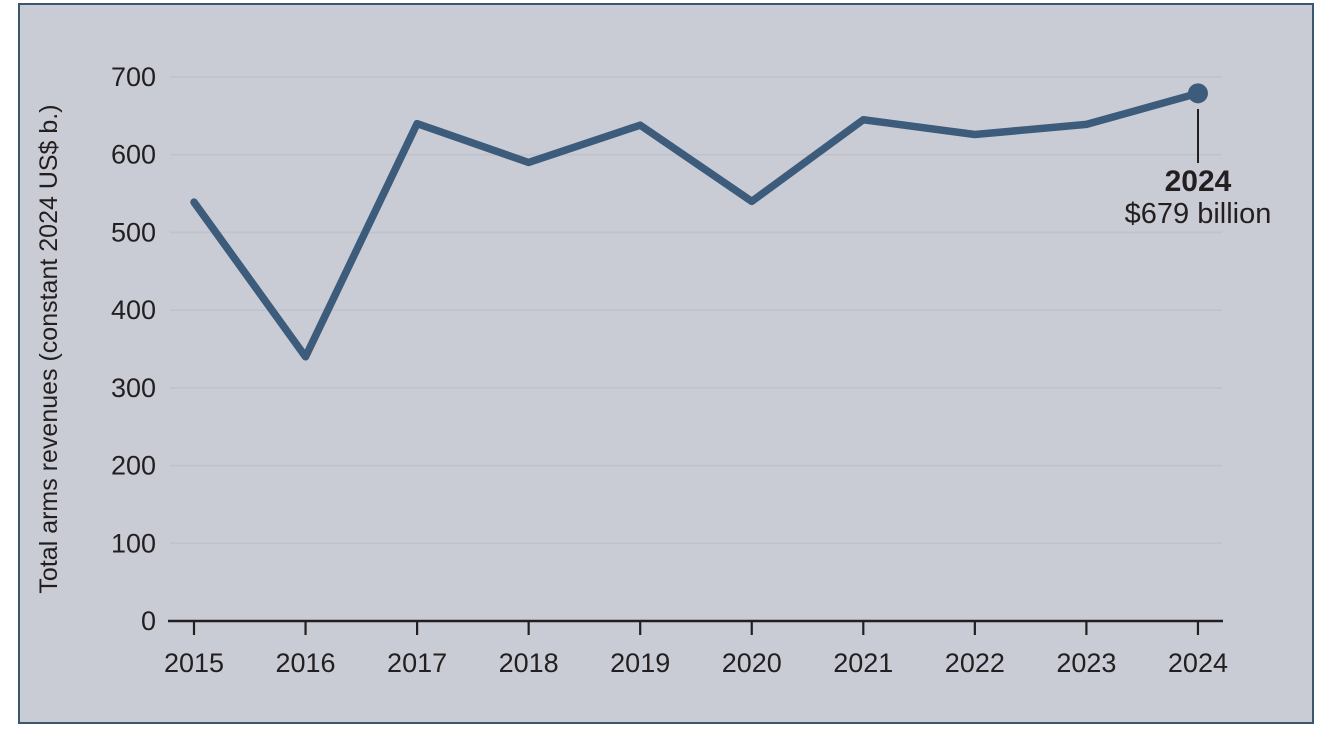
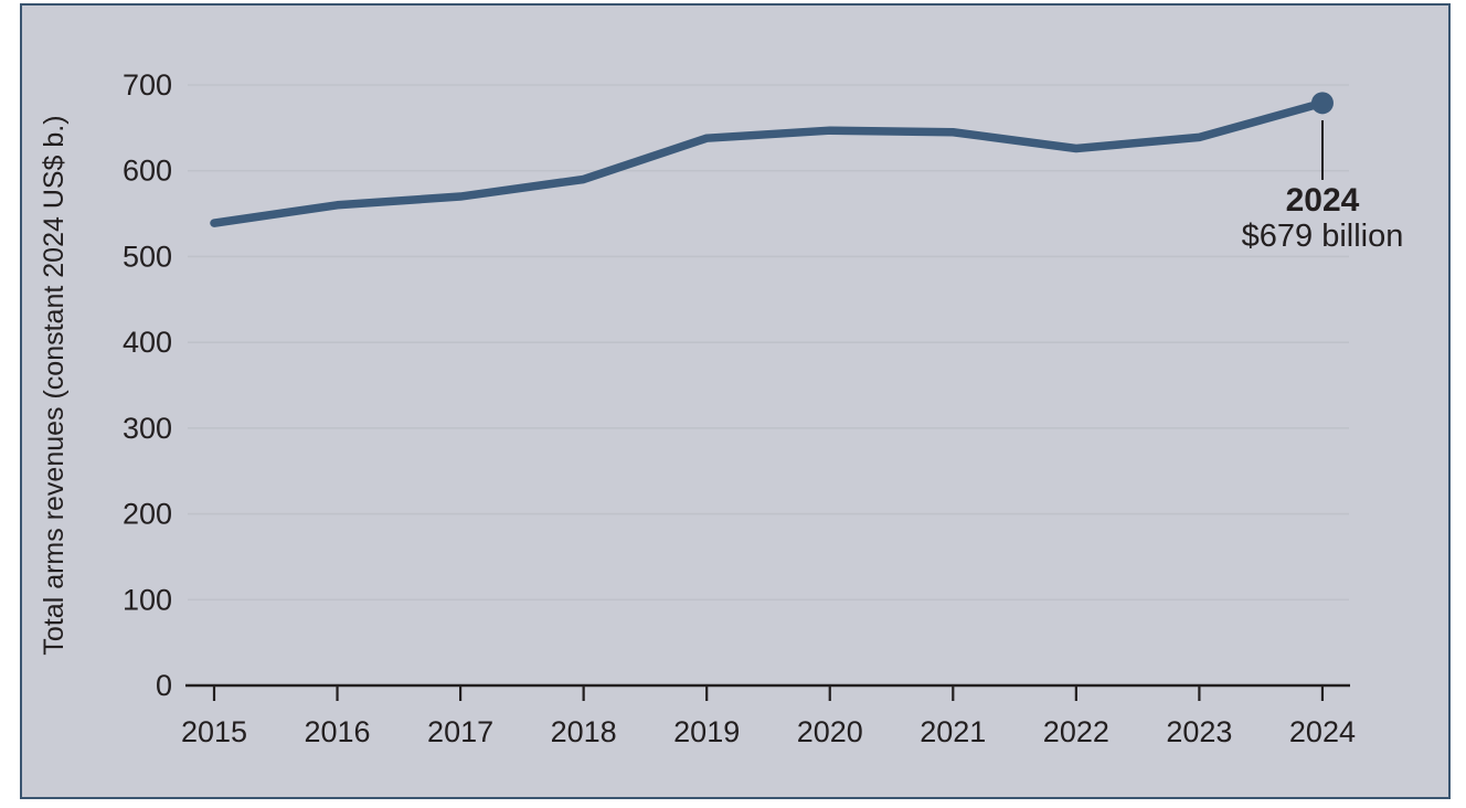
2016: 340 -> 560
2017: 640 -> 570
2020: 540 -> 650
